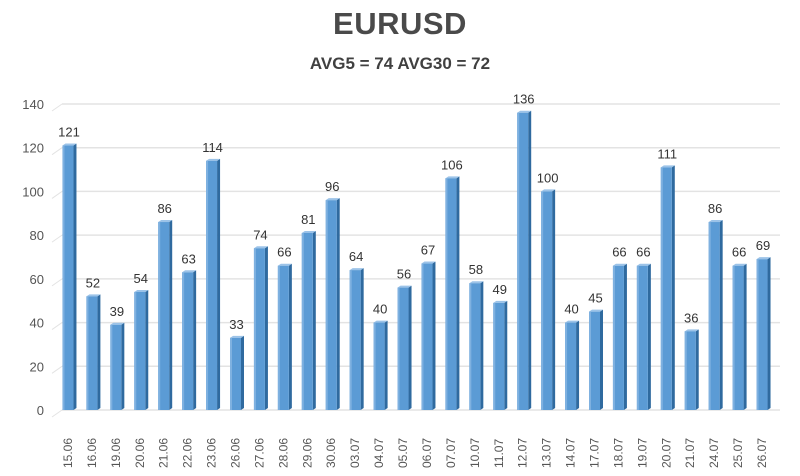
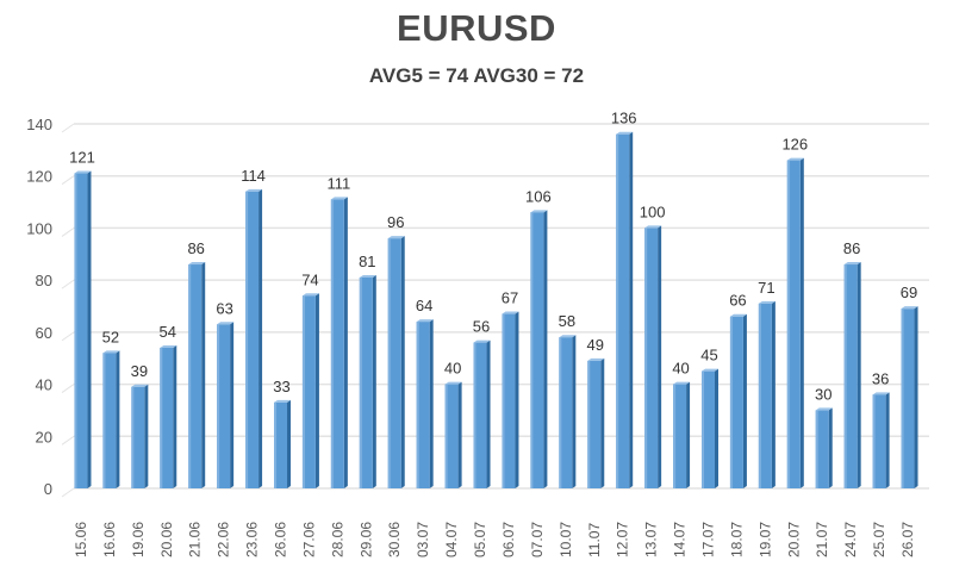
28.06: 66 -> 111
19.07: 66 -> 71
20.07: 111 -> 126
21.07: 36 -> 30
25.07: 66 -> 36
